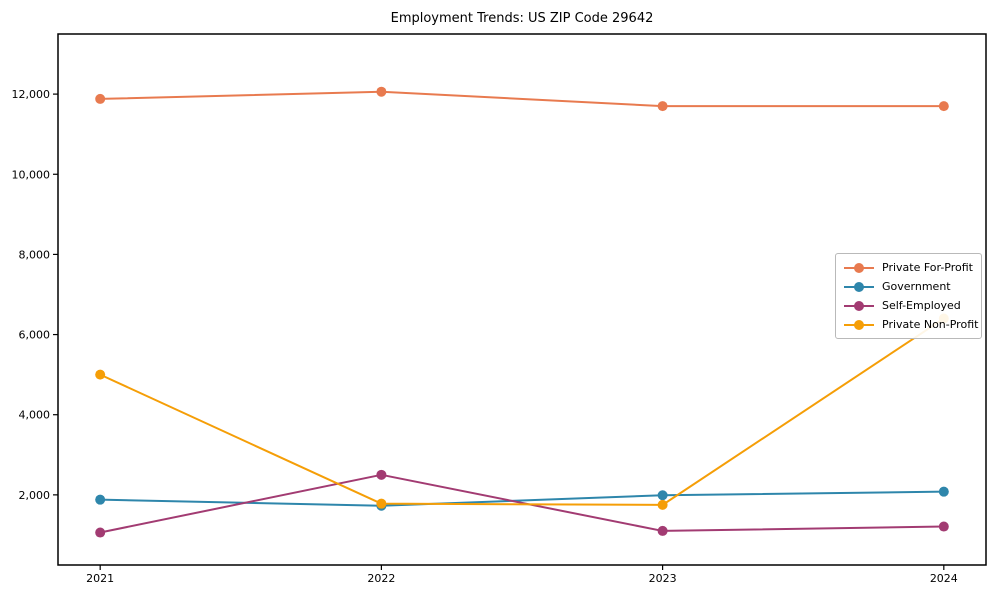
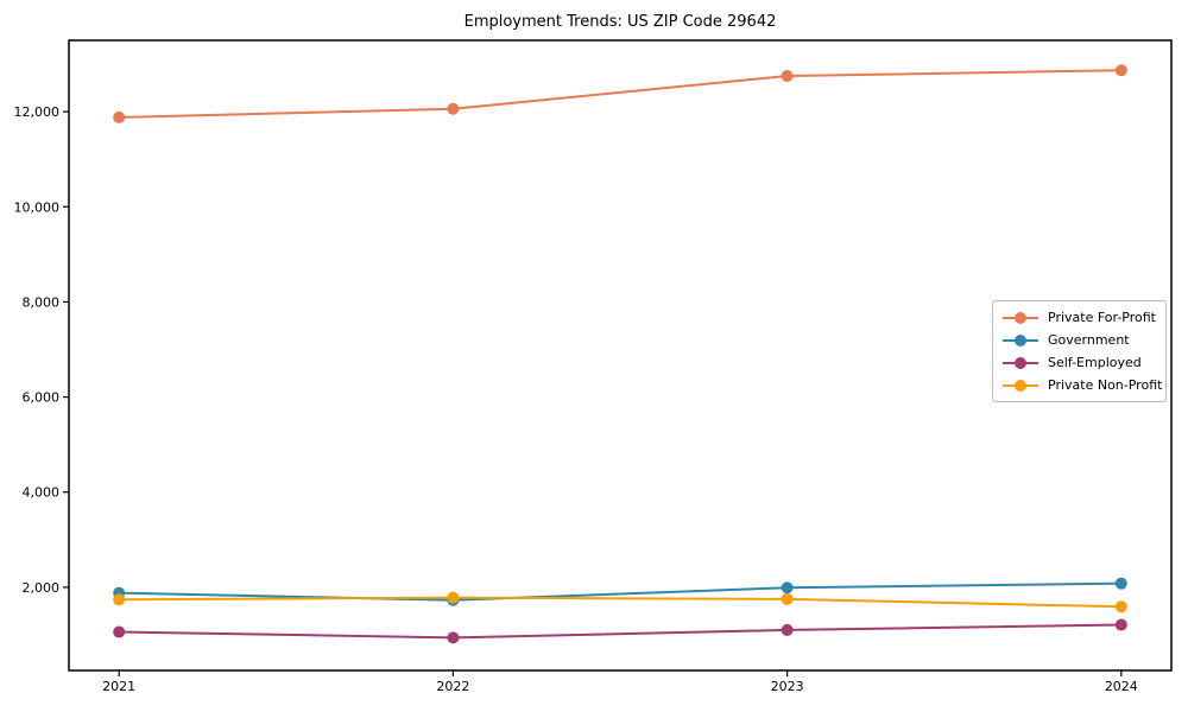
Private Non-Profit/2021: 5000 -> 1700
Self-Employed/2022: 2500 -> 900
Private For-Profit/2023: 11700 -> 12800
Private For-Profit/2024: 11700 -> 12900
Private Non-Profit/2024: 6400 -> 1600
